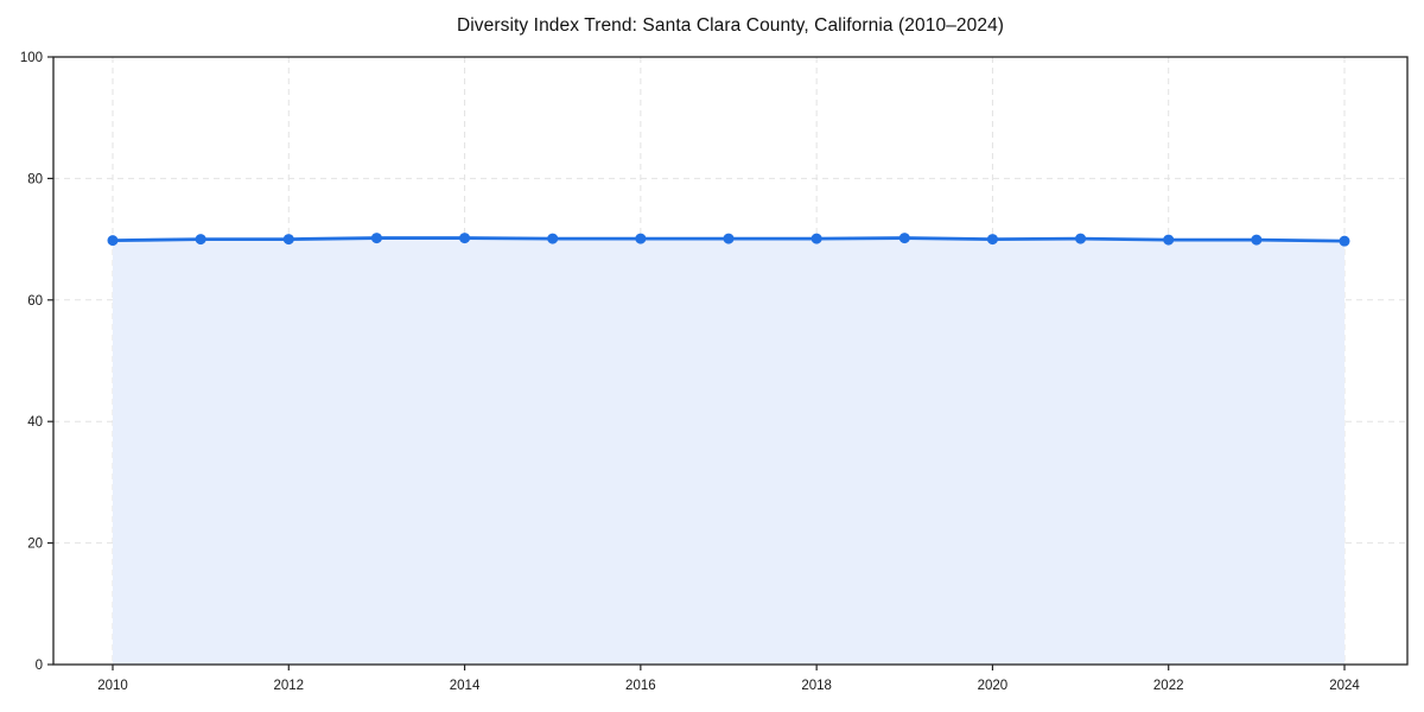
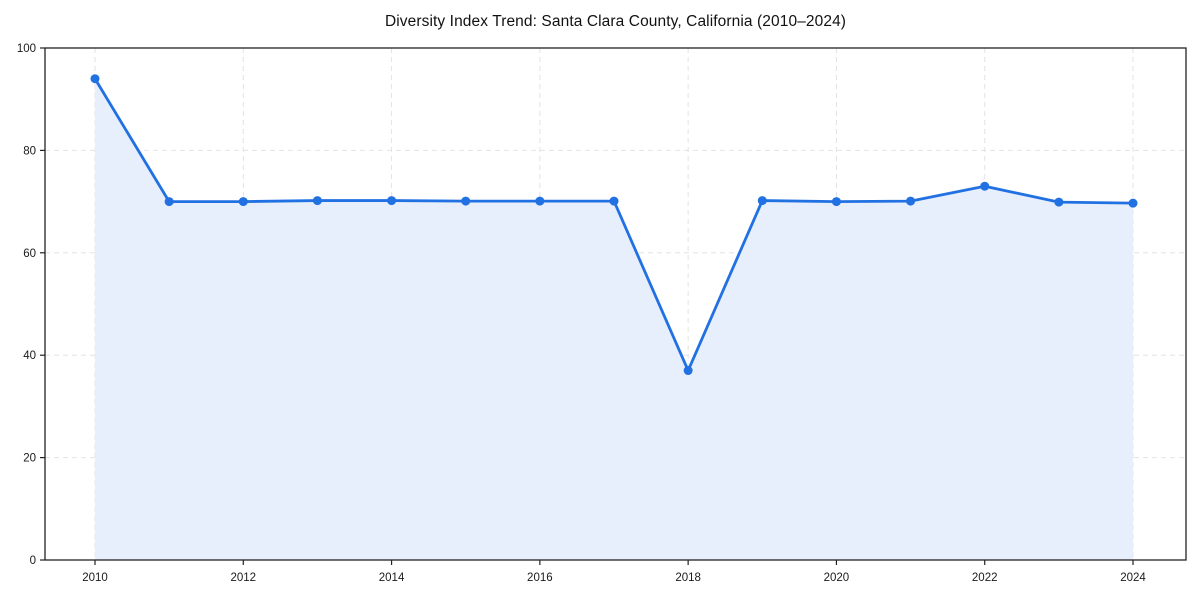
2010: 70 -> 94
2018: 70 -> 37
2022: 70 -> 73
